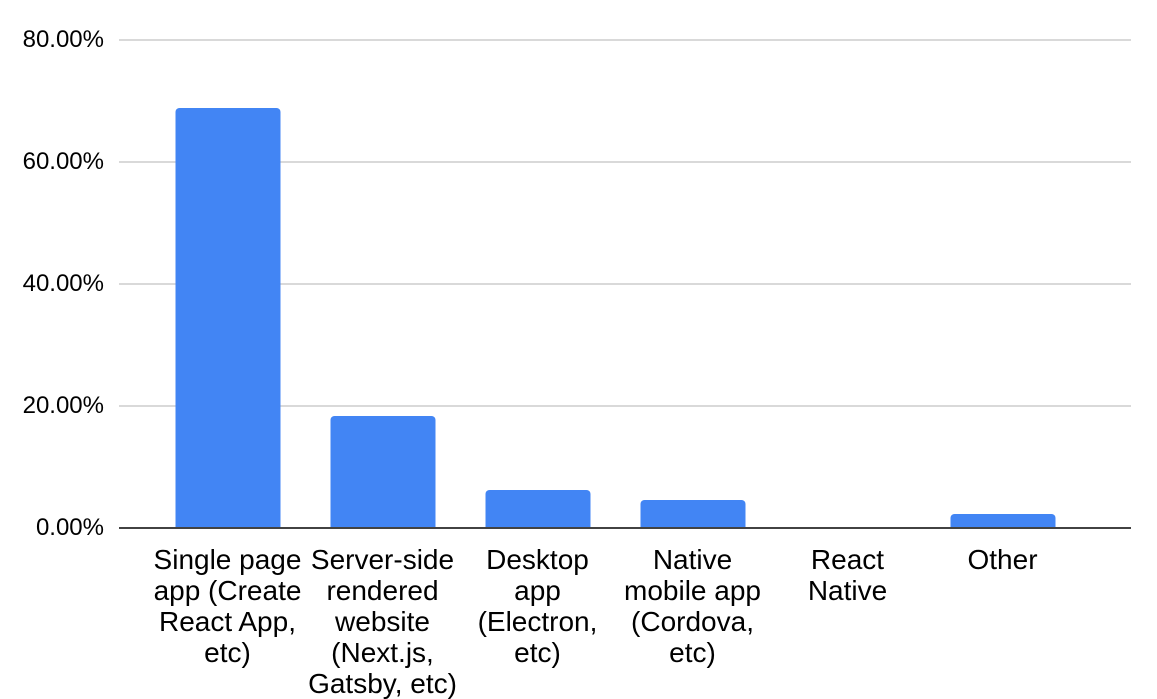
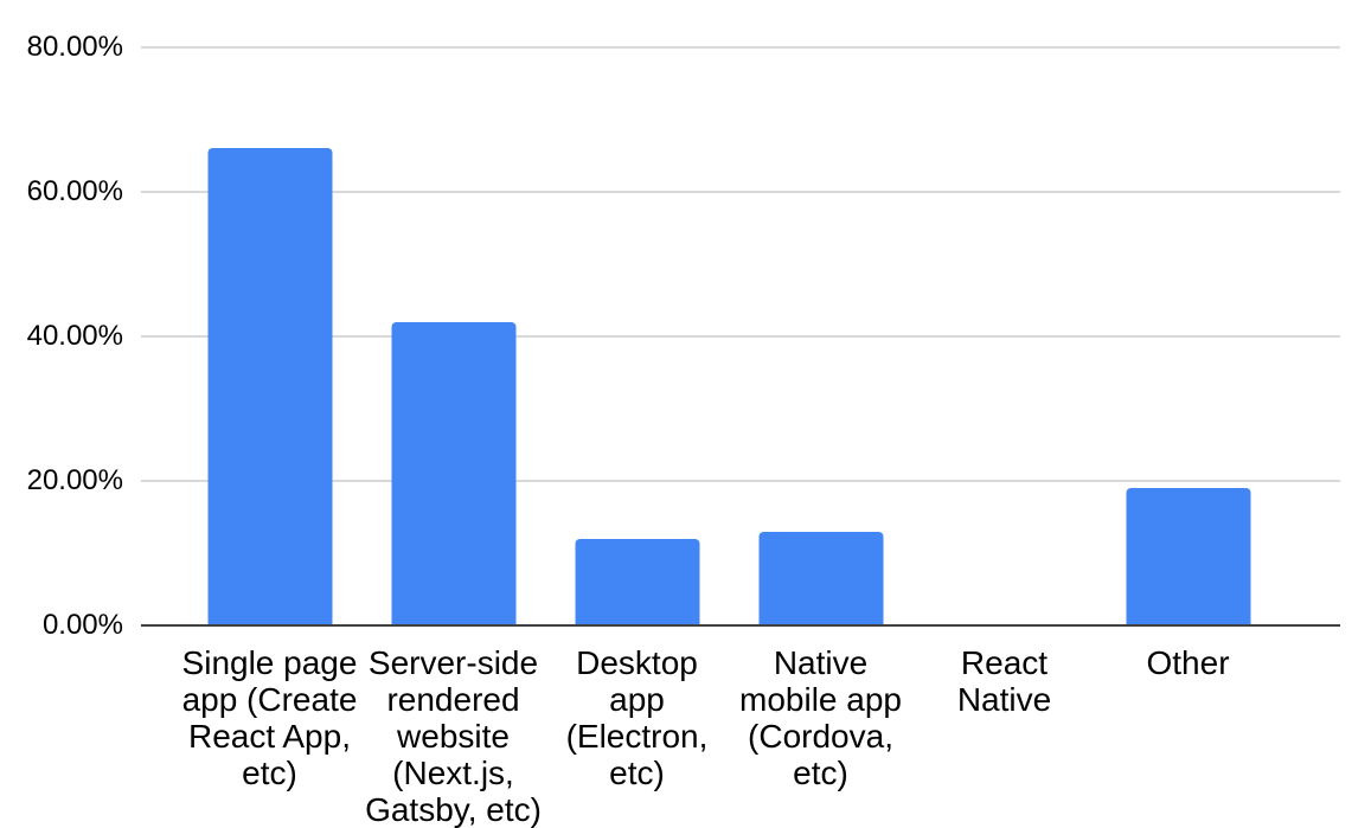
Single page app (Create React App, etc): 69% -> 66%
Server-side rendered website (Next.js, Gatsby, etc): 18% -> 42%
Desktop app (Electron, etc): 6% -> 12%
Native mobile app (Cordova, etc): 5% -> 13%
Other: 2% -> 19%
